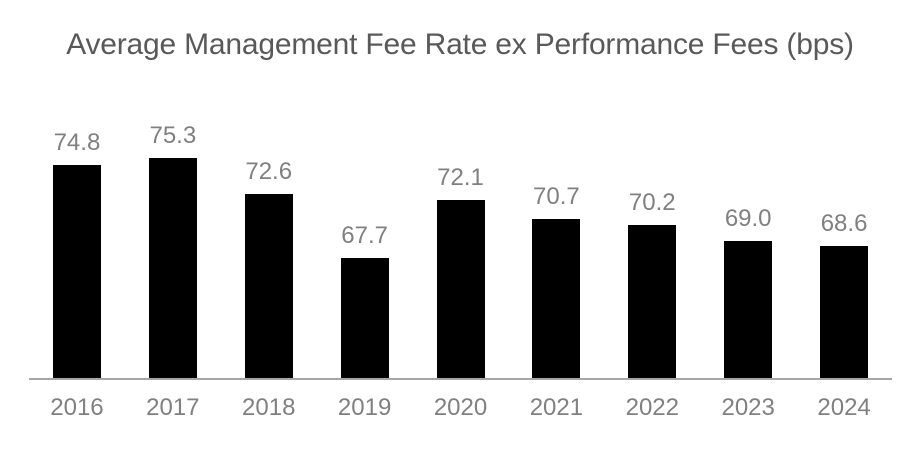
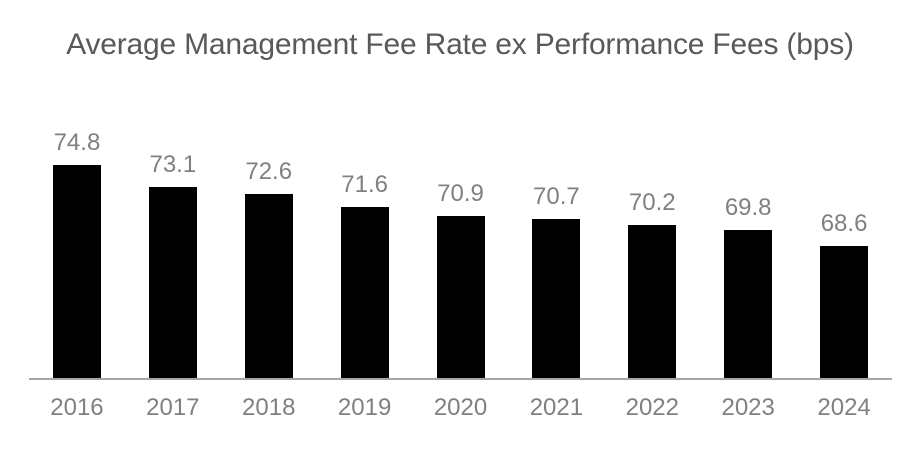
2017: 75.3 -> 73.1
2019: 67.7 -> 71.6
2020: 72.1 -> 70.9
2023: 69.0 -> 69.8
